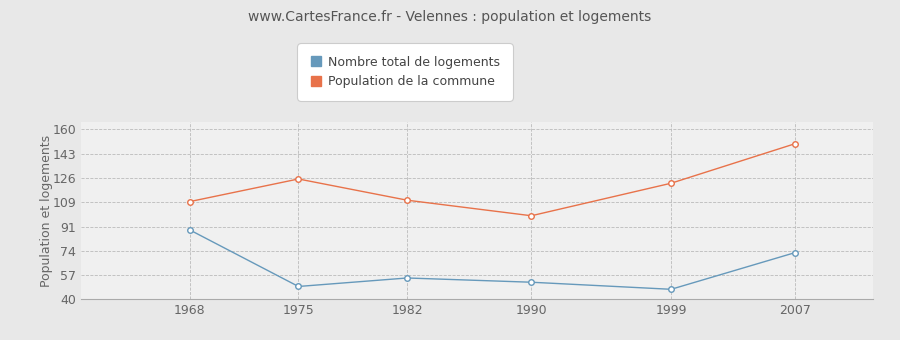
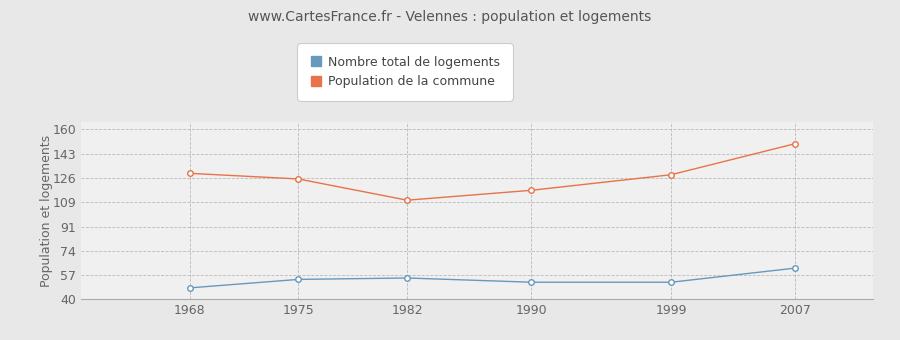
Nombre total de logements/1968: 89 -> 48
Population de la commune/1968: 109 -> 129
Nombre total de logements/1975: 49 -> 54
Population de la commune/1990: 99 -> 117
Nombre total de logements/1999: 47 -> 52
Population de la commune/1999: 122 -> 128
Nombre total de logements/2007: 73 -> 62
